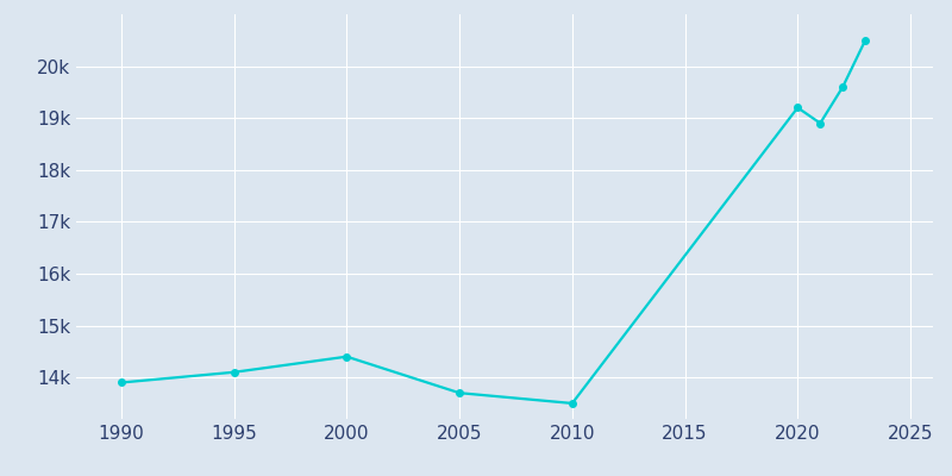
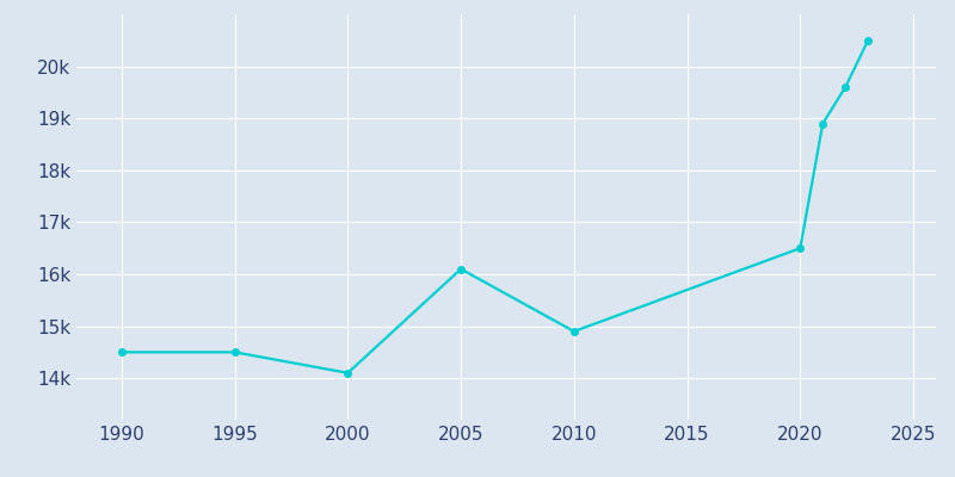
1990: 13.9k -> 14.5k
1995: 14.1k -> 14.5k
2000: 14.4k -> 14.1k
2005: 13.7k -> 16.1k
2010: 13.5k -> 14.9k
2020: 19.2k -> 16.5k
